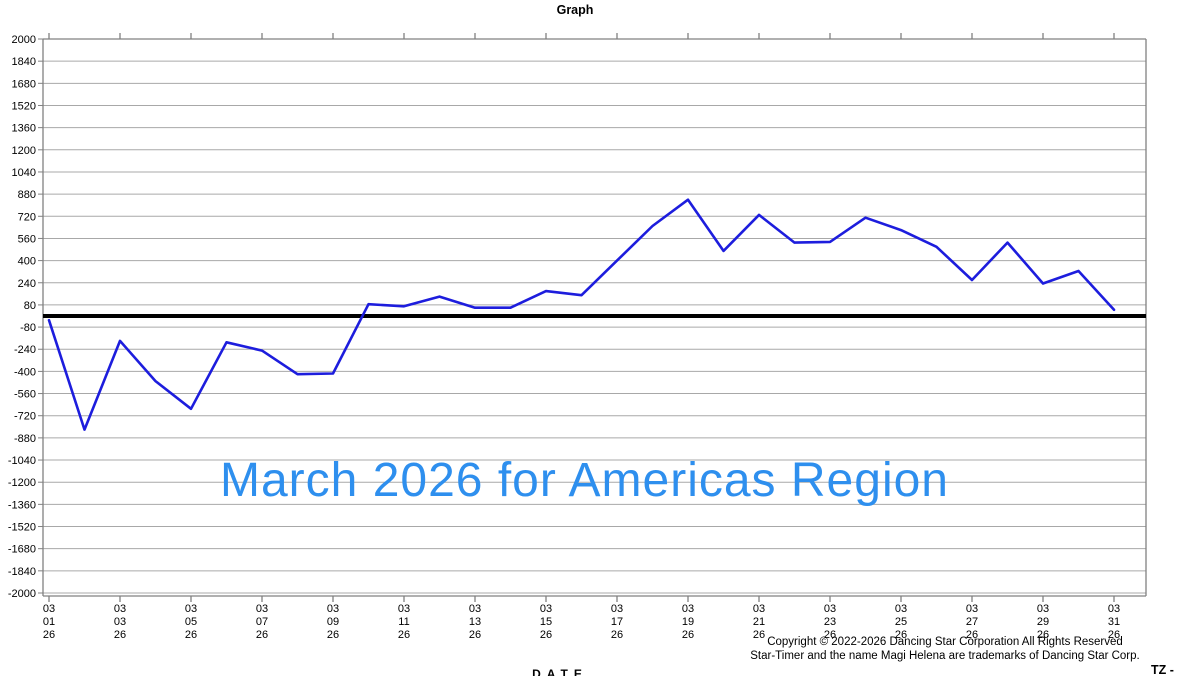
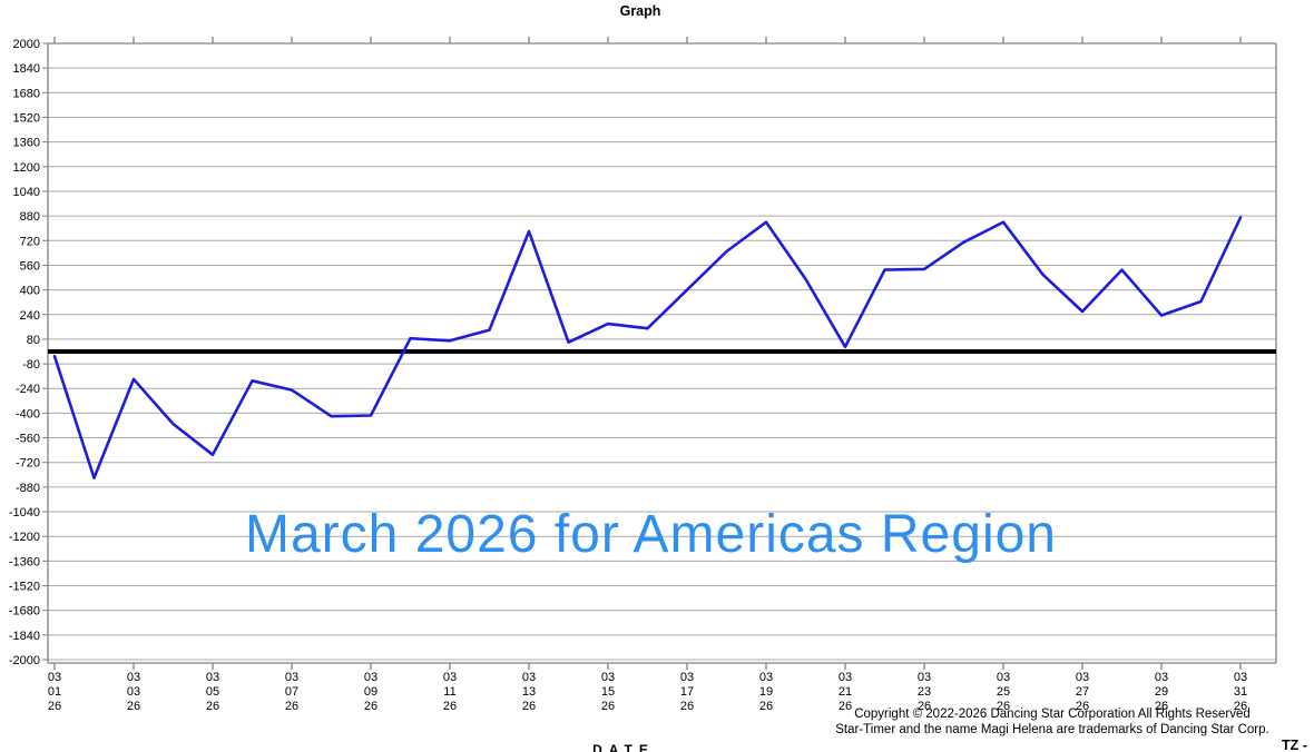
13: 60 -> 780
21: 730 -> 30
25: 620 -> 840
31: 40 -> 870
